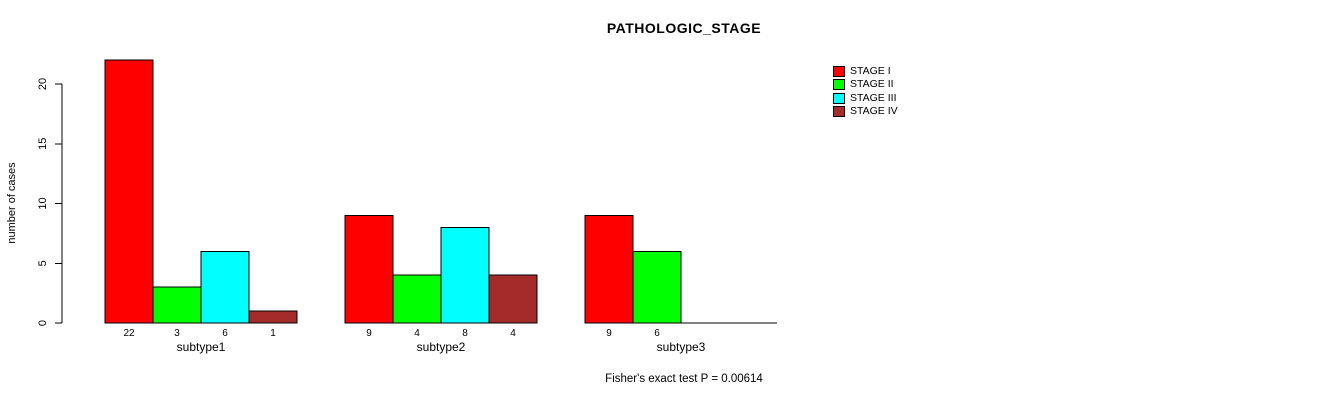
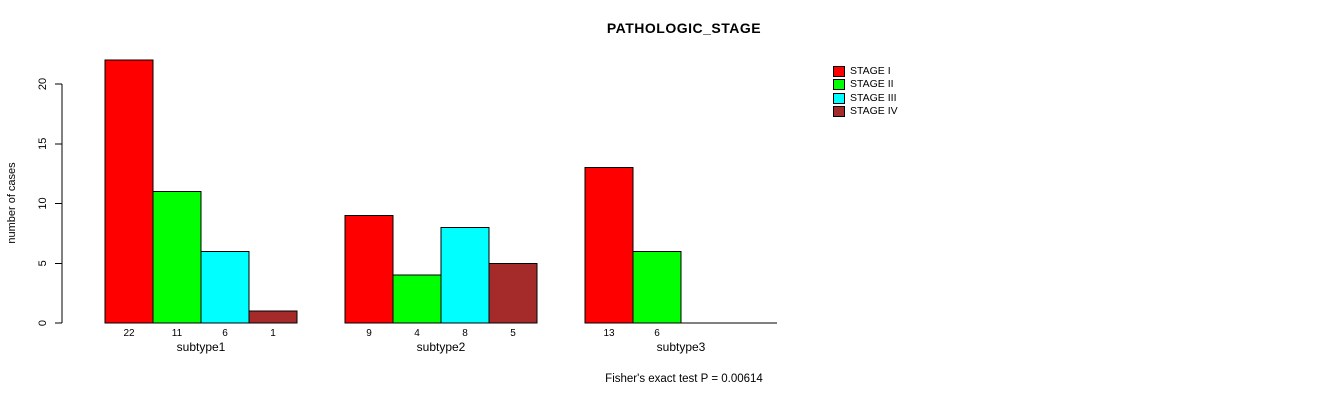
STAGE II/subtype1: 3 -> 11
STAGE IV/subtype2: 4 -> 5
STAGE I/subtype3: 9 -> 13
